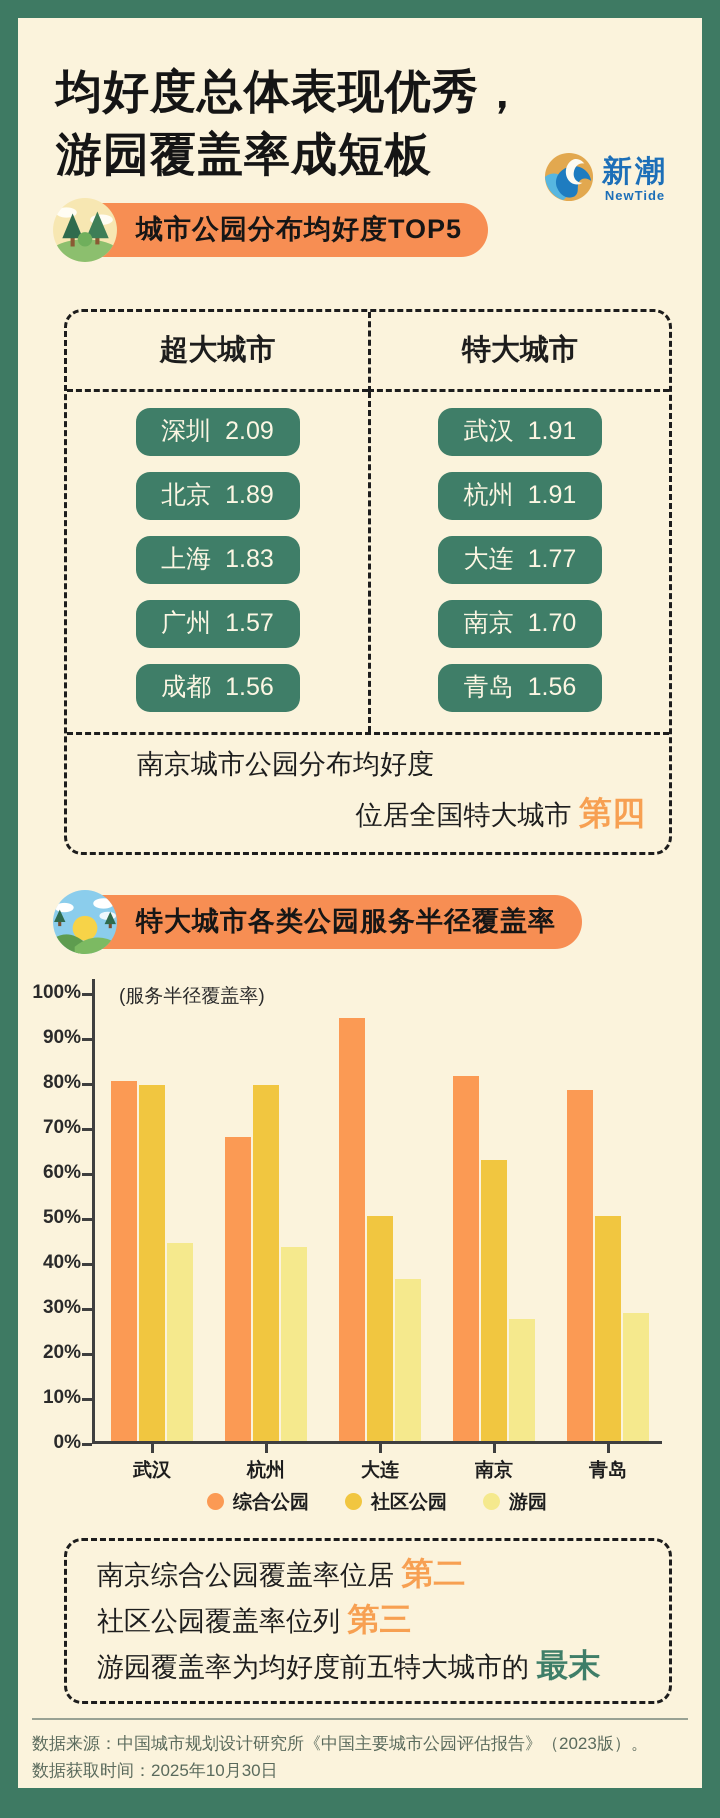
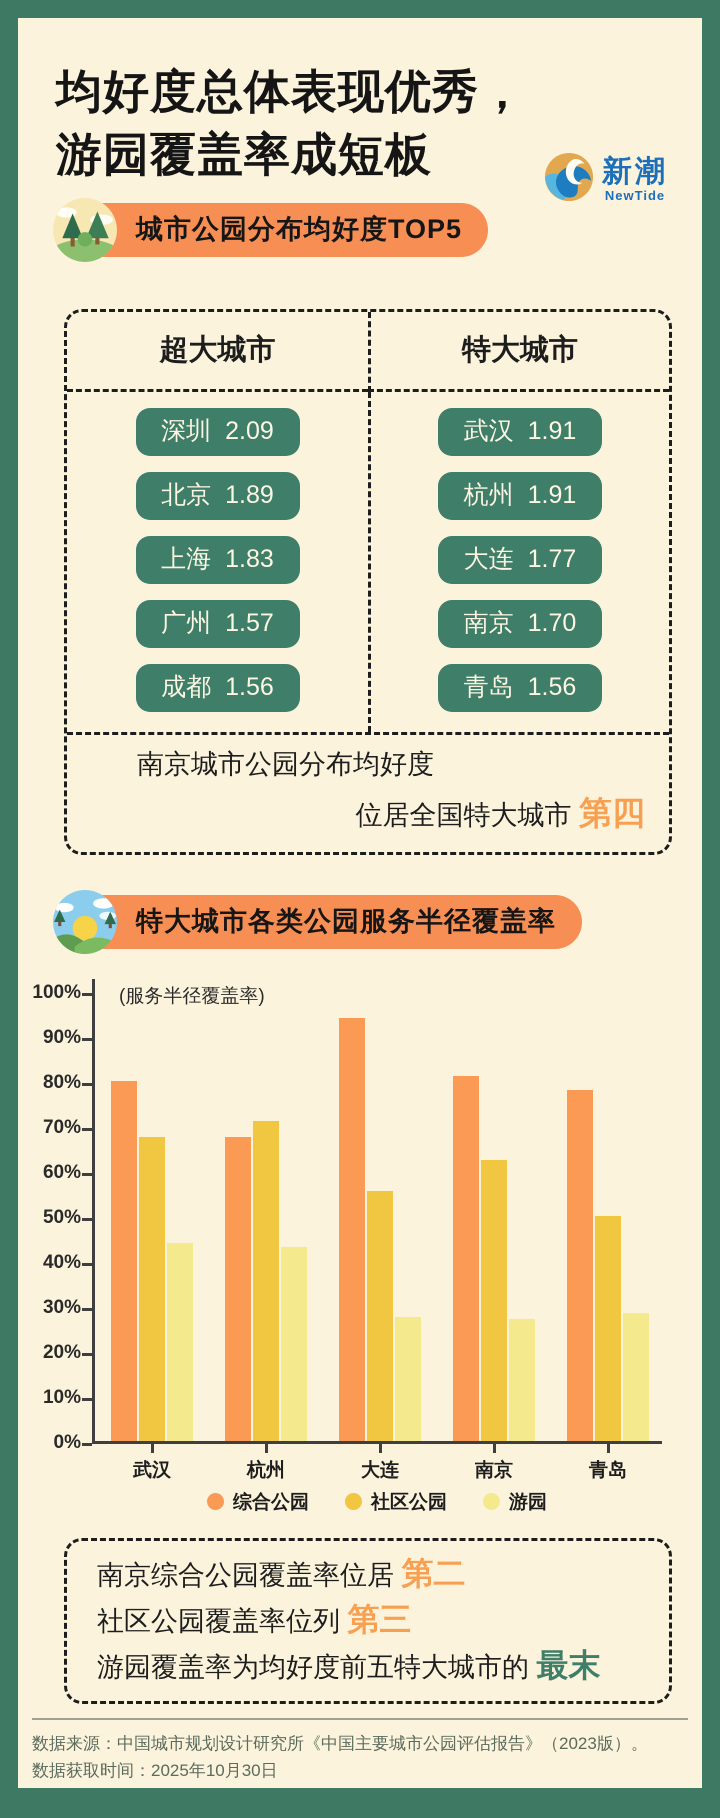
社区公园/武汉: 79% -> 68%
社区公园/杭州: 79% -> 71%
社区公园/大连: 50% -> 56%
游园/大连: 36% -> 28%
